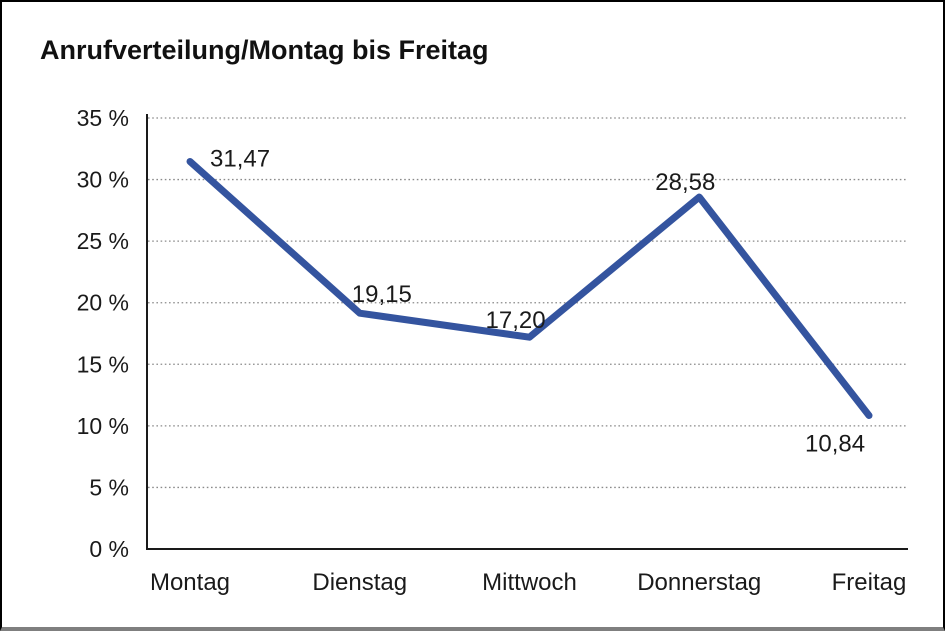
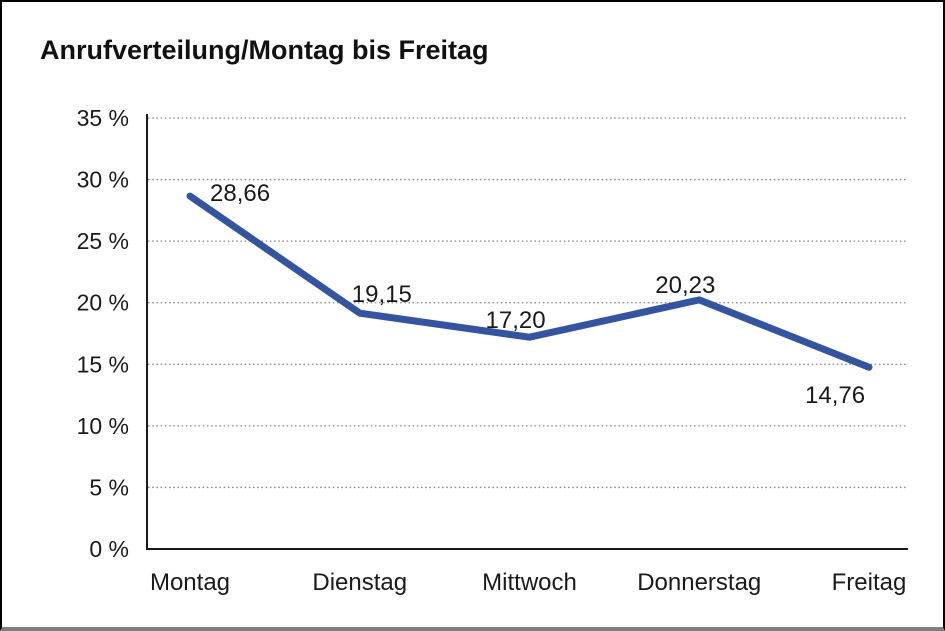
Montag: 31,47 -> 28,66
Donnerstag: 28,58 -> 20,23
Freitag: 10,84 -> 14,76
